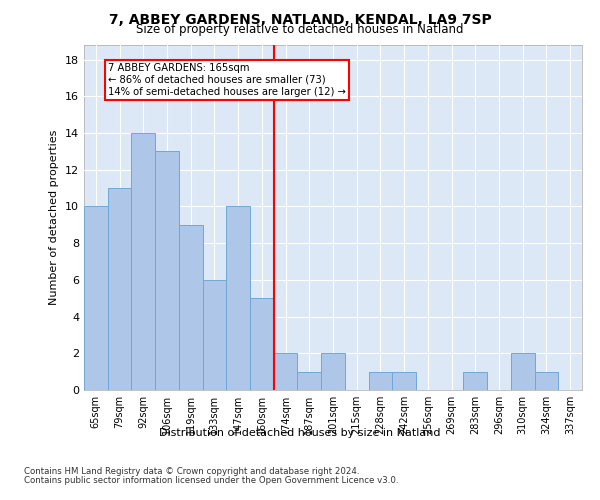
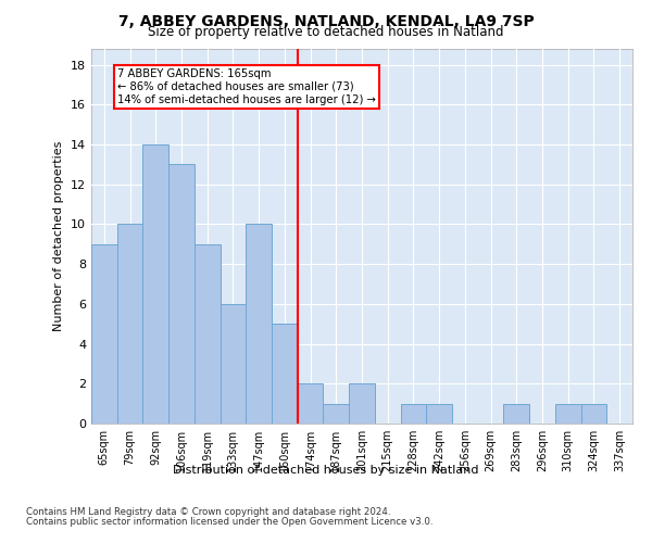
65sqm: 10 -> 9
79sqm: 11 -> 10
310sqm: 2 -> 1
